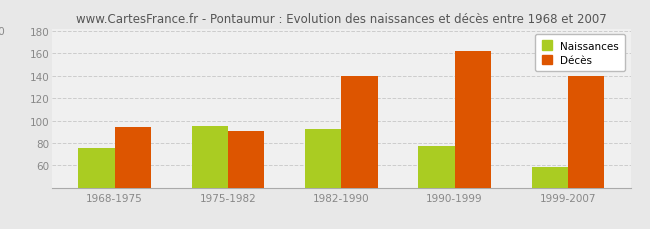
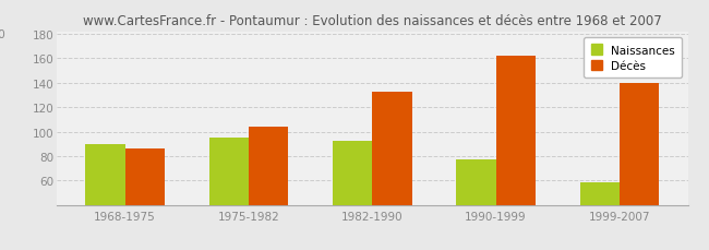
Naissances/1968-1975: 75 -> 90
Décès/1968-1975: 94 -> 86
Décès/1975-1982: 91 -> 104
Décès/1982-1990: 140 -> 133
